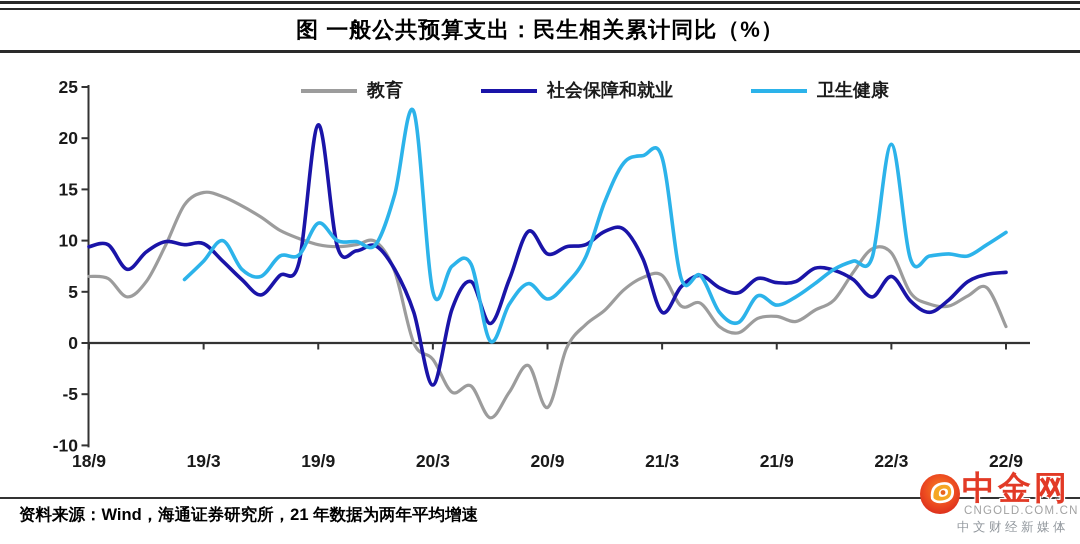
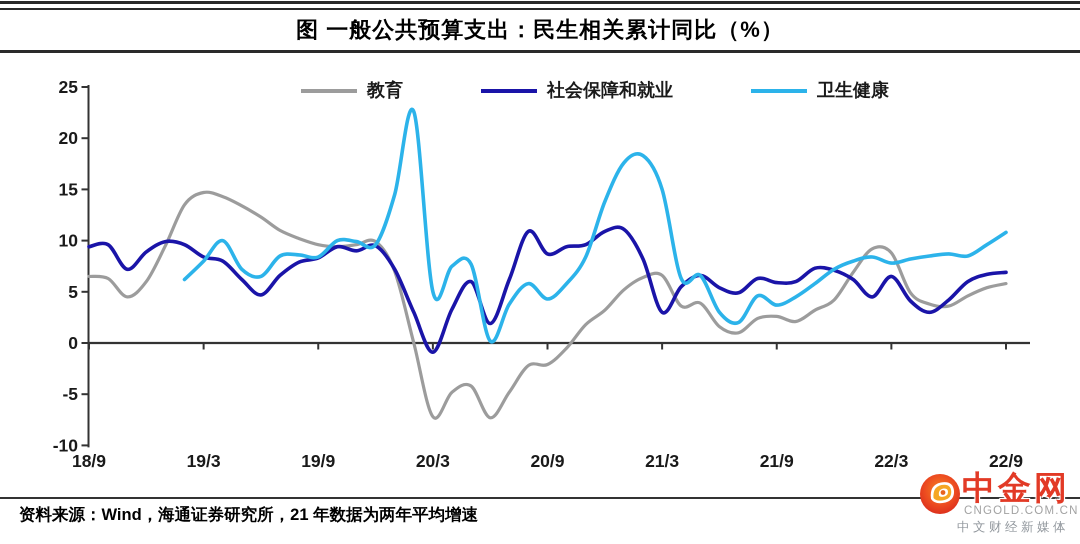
社会保障和就业/19/3: 9.7 -> 8.4
社会保障和就业/19/9: 21.3 -> 8.3
卫生健康/19/9: 11.7 -> 8.4
教育/20/3: -1.6 -> -7.2
社会保障和就业/20/3: -4.1 -> -0.9
教育/20/9: -6.3 -> -2.1
卫生健康/21/3: 18.1 -> 15.0
卫生健康/22/3: 19.4 -> 7.8
教育/22/9: 1.6 -> 5.8
